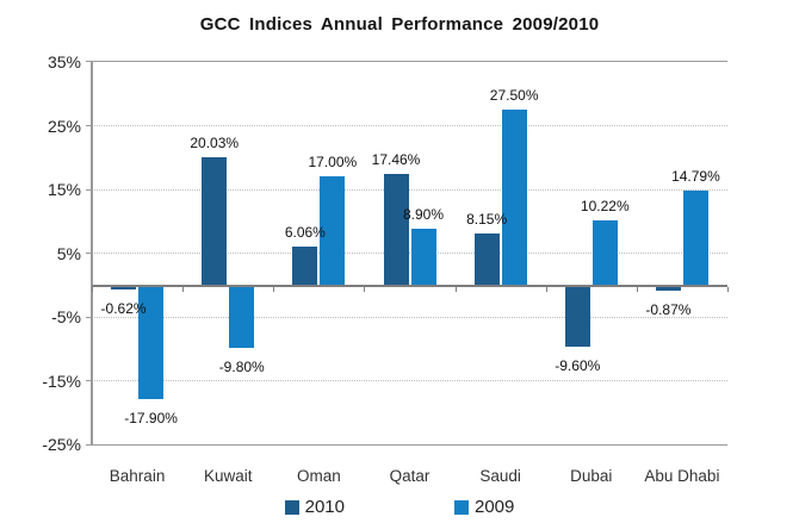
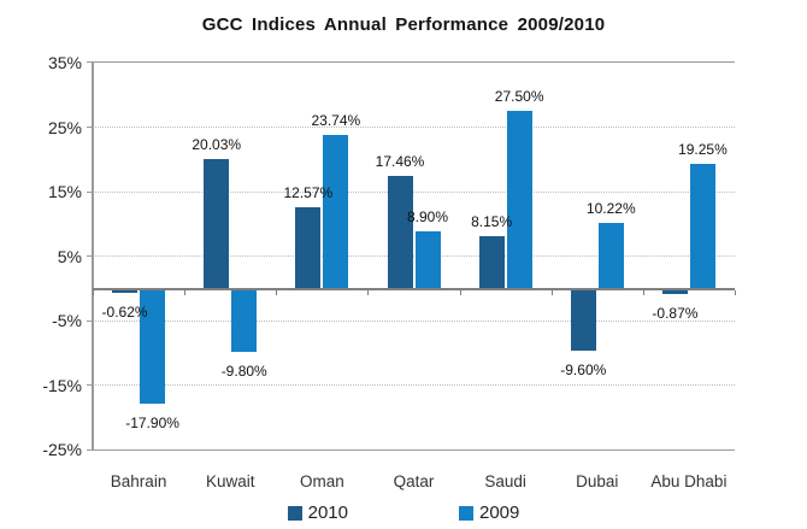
2010/Oman: 6.06% -> 12.57%
2009/Oman: 17.00% -> 23.74%
2009/Abu Dhabi: 14.79% -> 19.25%
